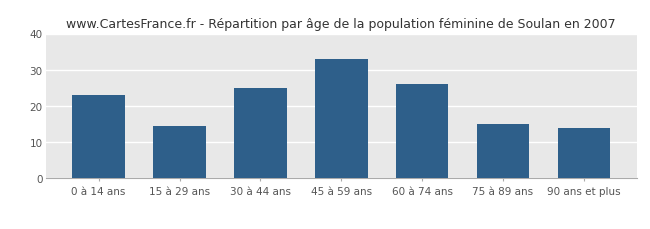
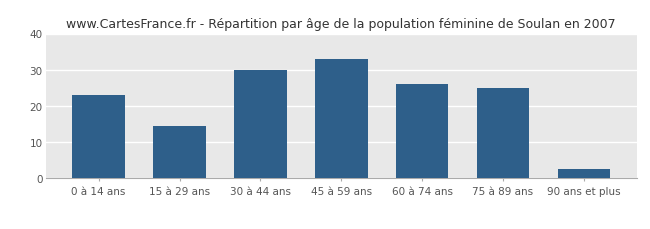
30 à 44 ans: 25.0 -> 30.0
75 à 89 ans: 15.0 -> 25.0
90 ans et plus: 14.0 -> 2.5
